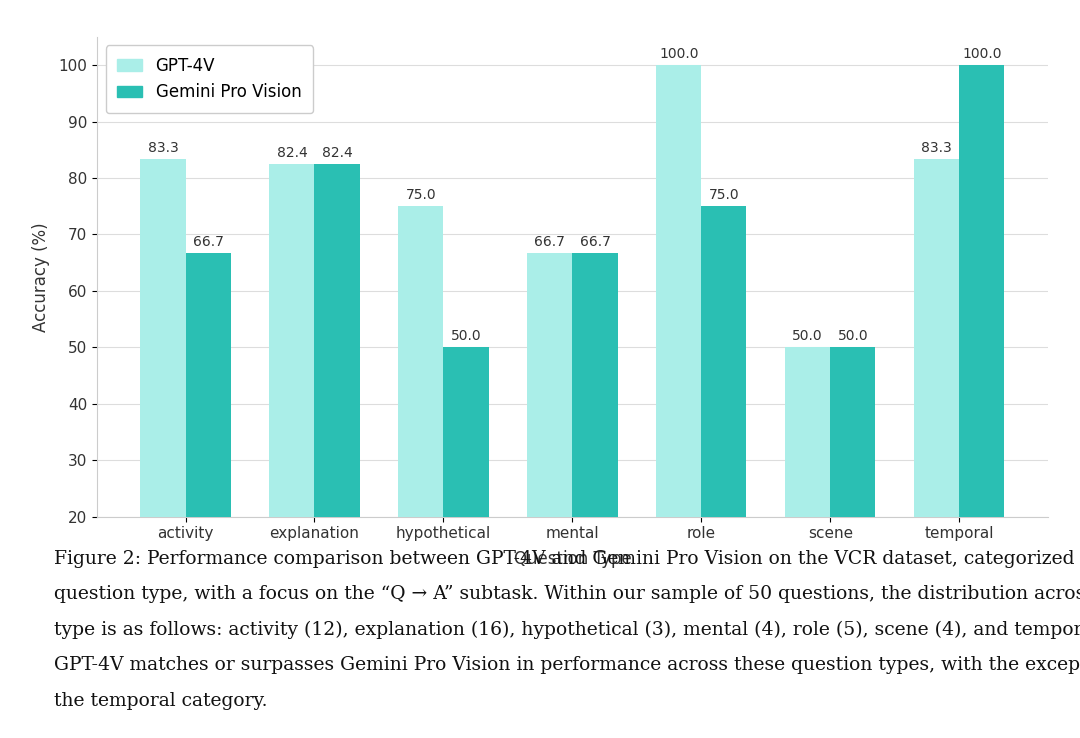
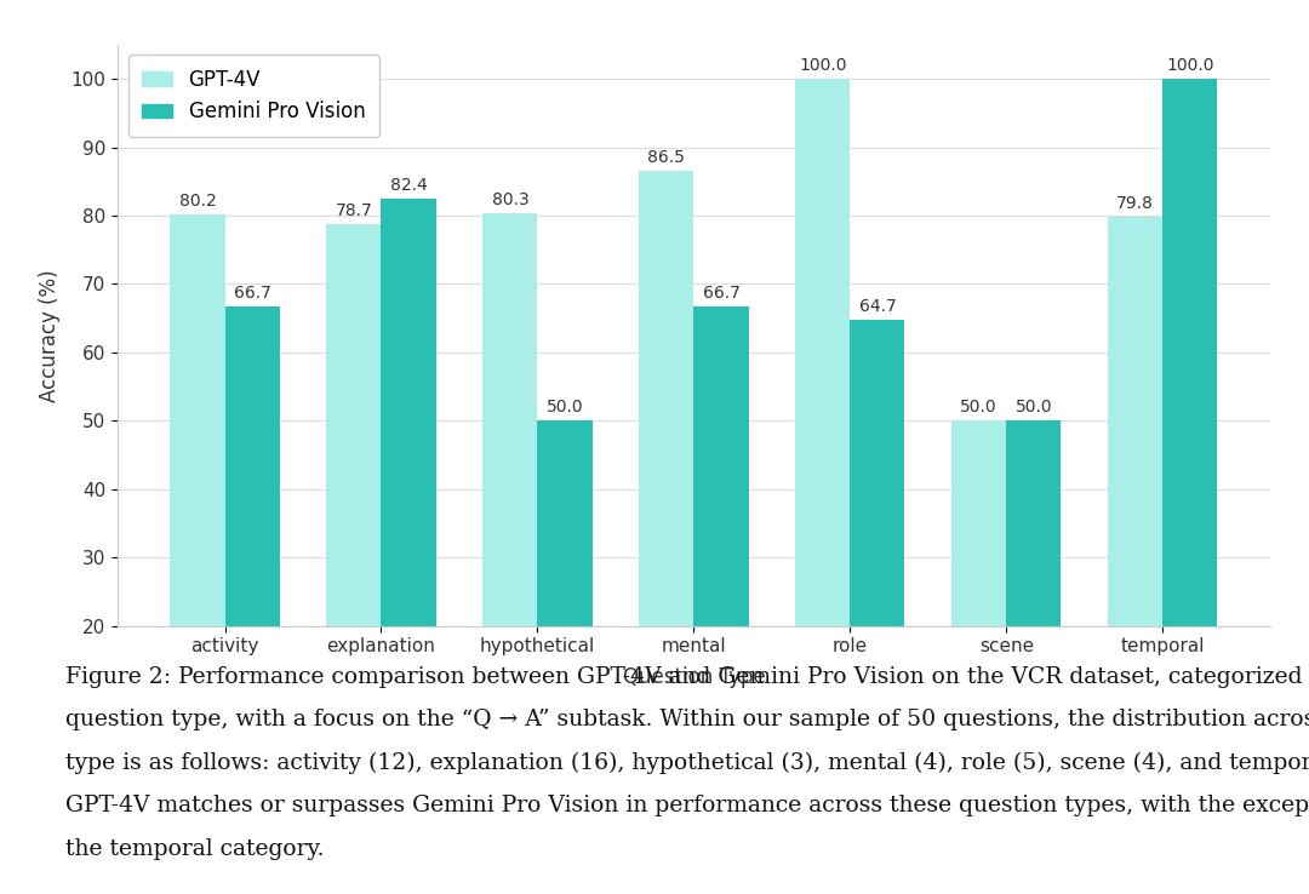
GPT-4V/activity: 83.3 -> 80.2
GPT-4V/explanation: 82.4 -> 78.7
GPT-4V/hypothetical: 75.0 -> 80.3
GPT-4V/mental: 66.7 -> 86.5
Gemini Pro Vision/role: 75.0 -> 64.7
GPT-4V/temporal: 83.3 -> 79.8
